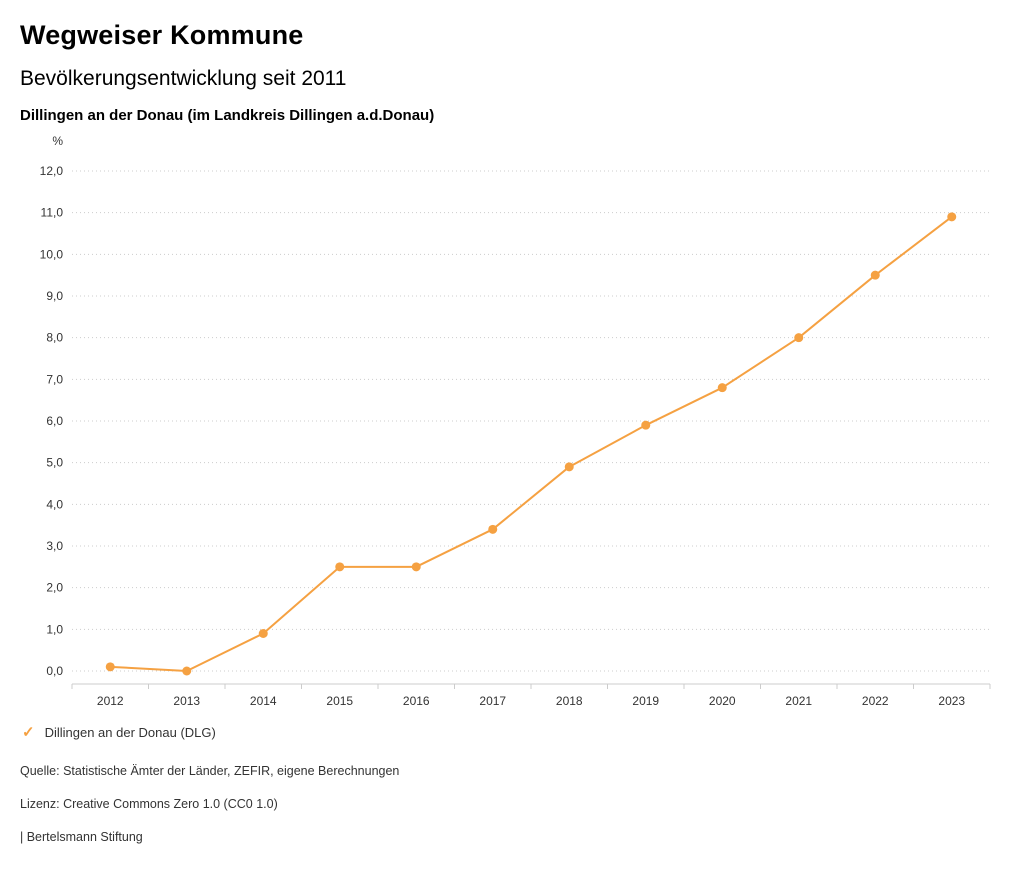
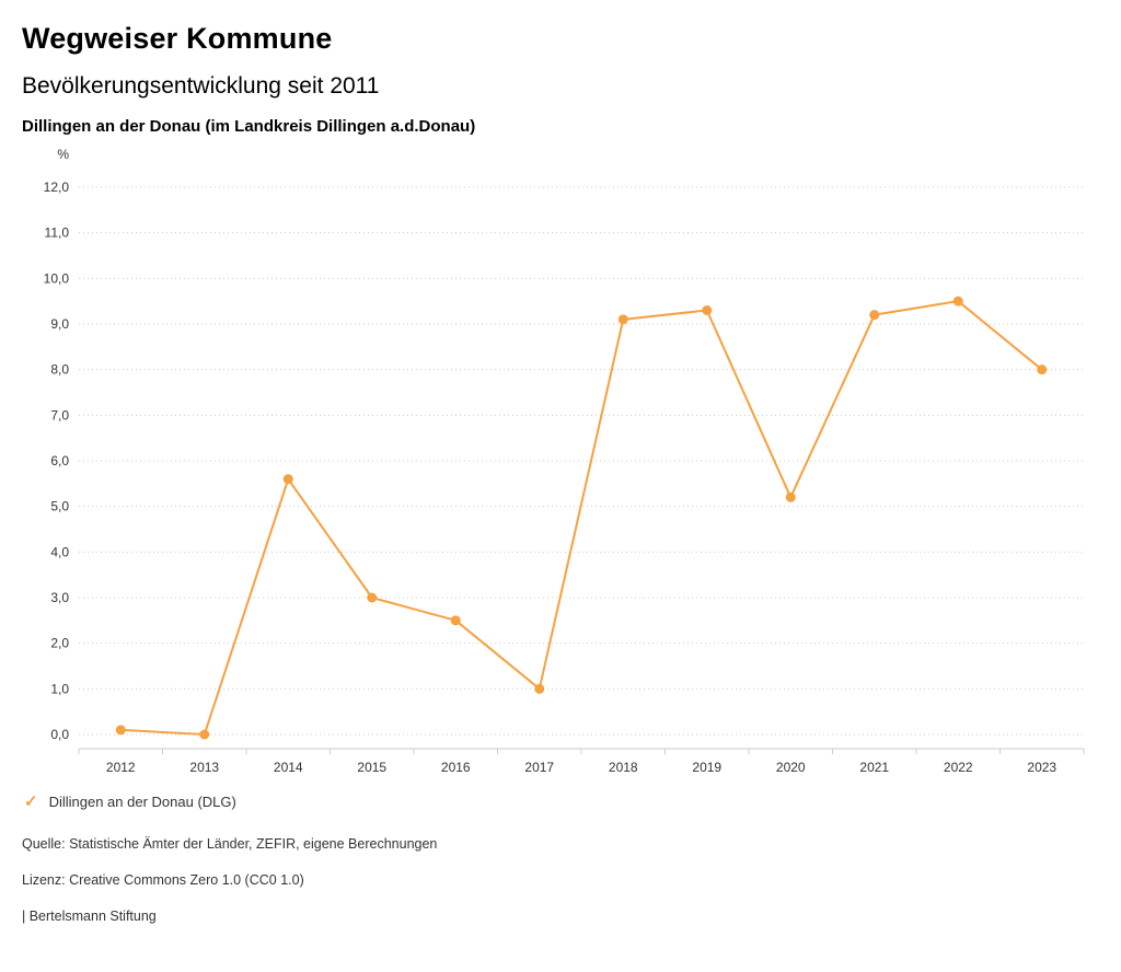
2014: 0,9 -> 5,6
2015: 2,5 -> 3,0
2017: 3,4 -> 1,0
2018: 4,9 -> 9,1
2019: 5,9 -> 9,3
2020: 6,8 -> 5,2
2021: 8,0 -> 9,2
2023: 10,9 -> 8,0
